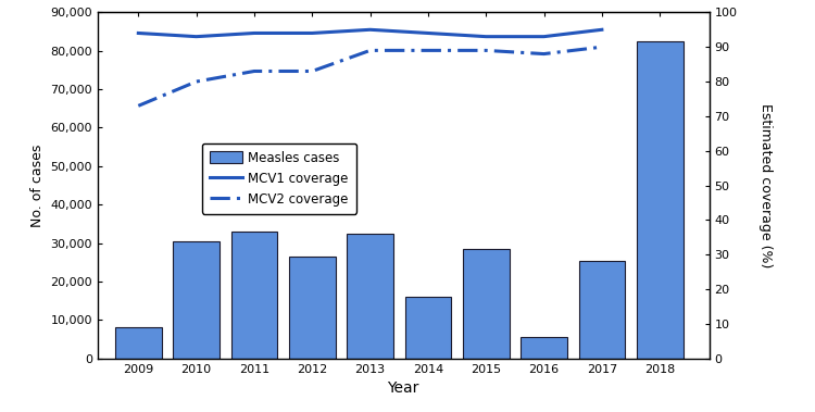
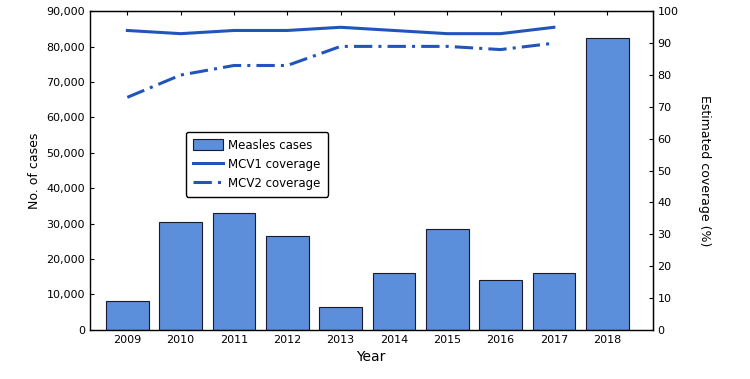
Measles cases/2013: 32,500 -> 6,500
Measles cases/2016: 5,500 -> 14,000
Measles cases/2017: 25,500 -> 16,000
